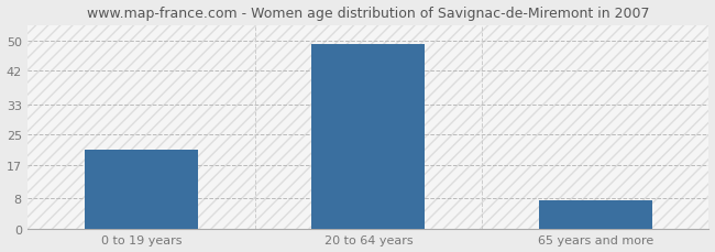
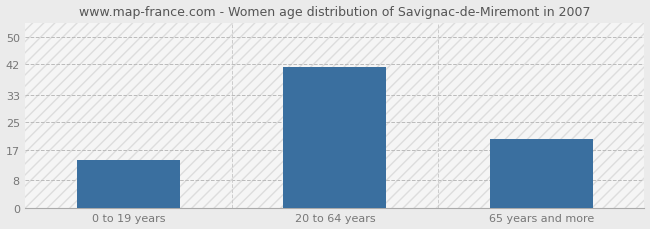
0 to 19 years: 21.0 -> 14.0
20 to 64 years: 49.0 -> 41.0
65 years and more: 7.5 -> 20.0
